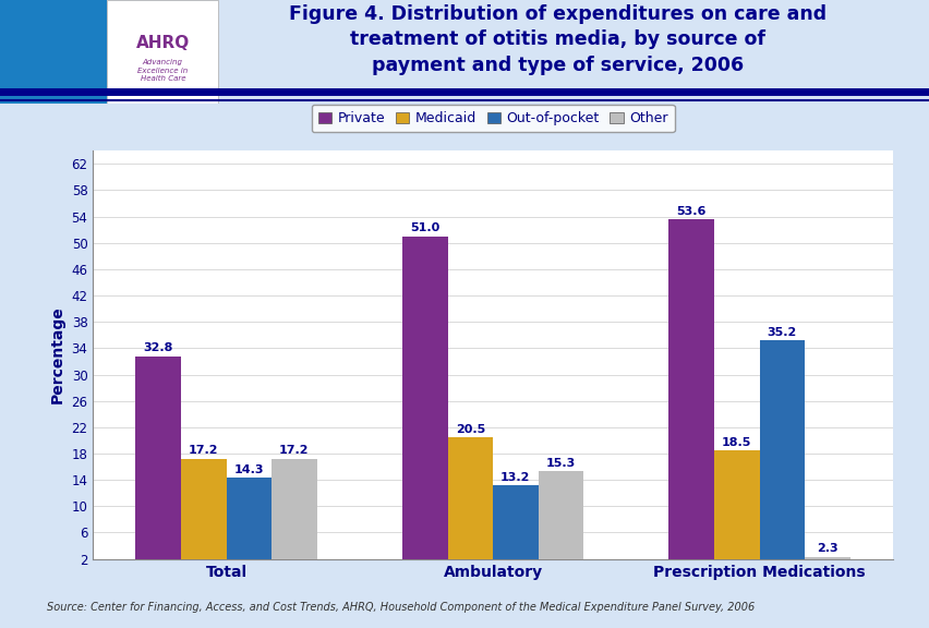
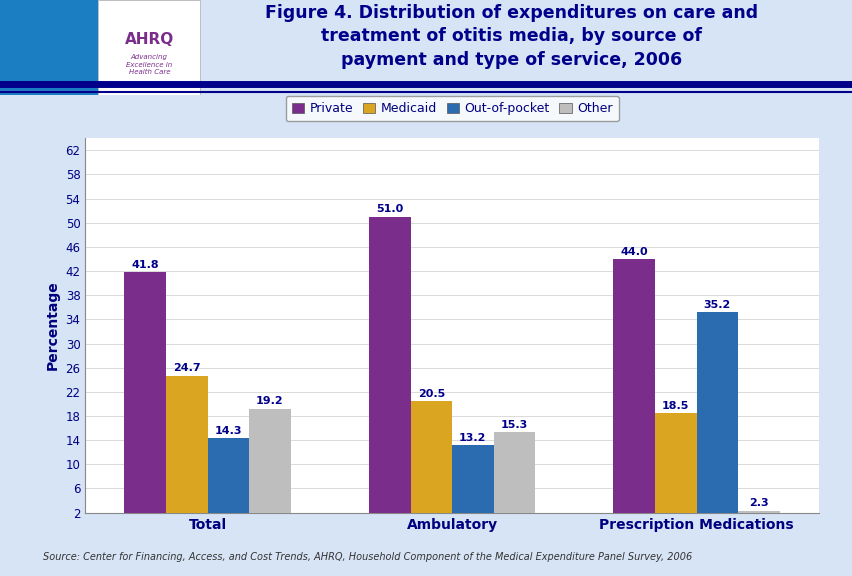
Private/Total: 32.8 -> 41.8
Medicaid/Total: 17.2 -> 24.7
Other/Total: 17.2 -> 19.2
Private/Prescription Medications: 53.6 -> 44.0
